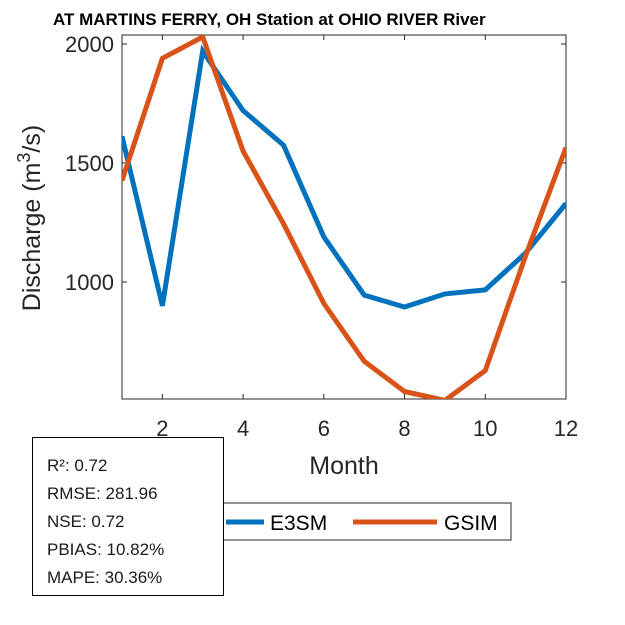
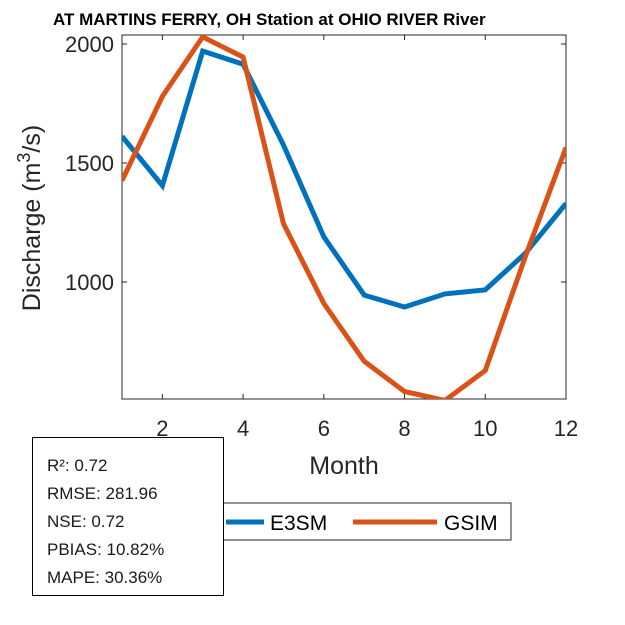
E3SM/2: 900 -> 1400
GSIM/2: 1940 -> 1780
E3SM/4: 1720 -> 1920
GSIM/4: 1550 -> 1940
